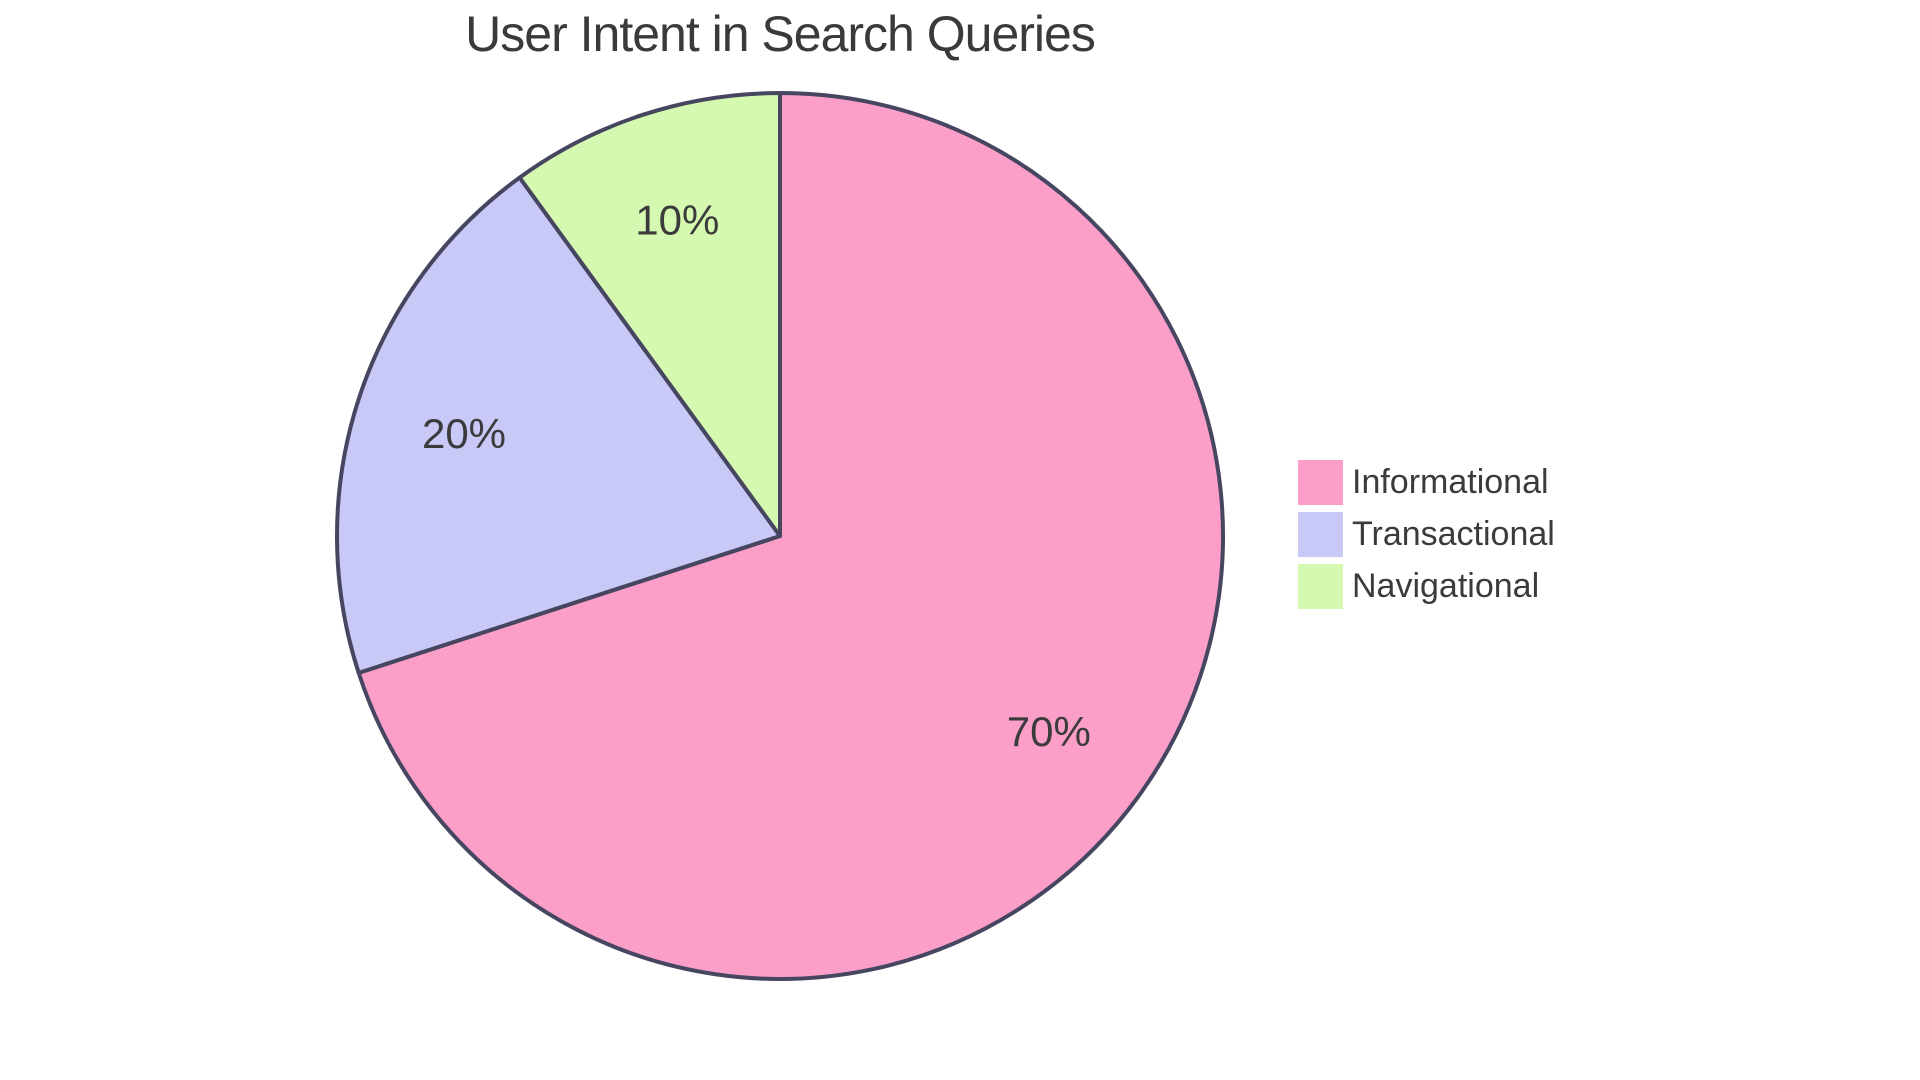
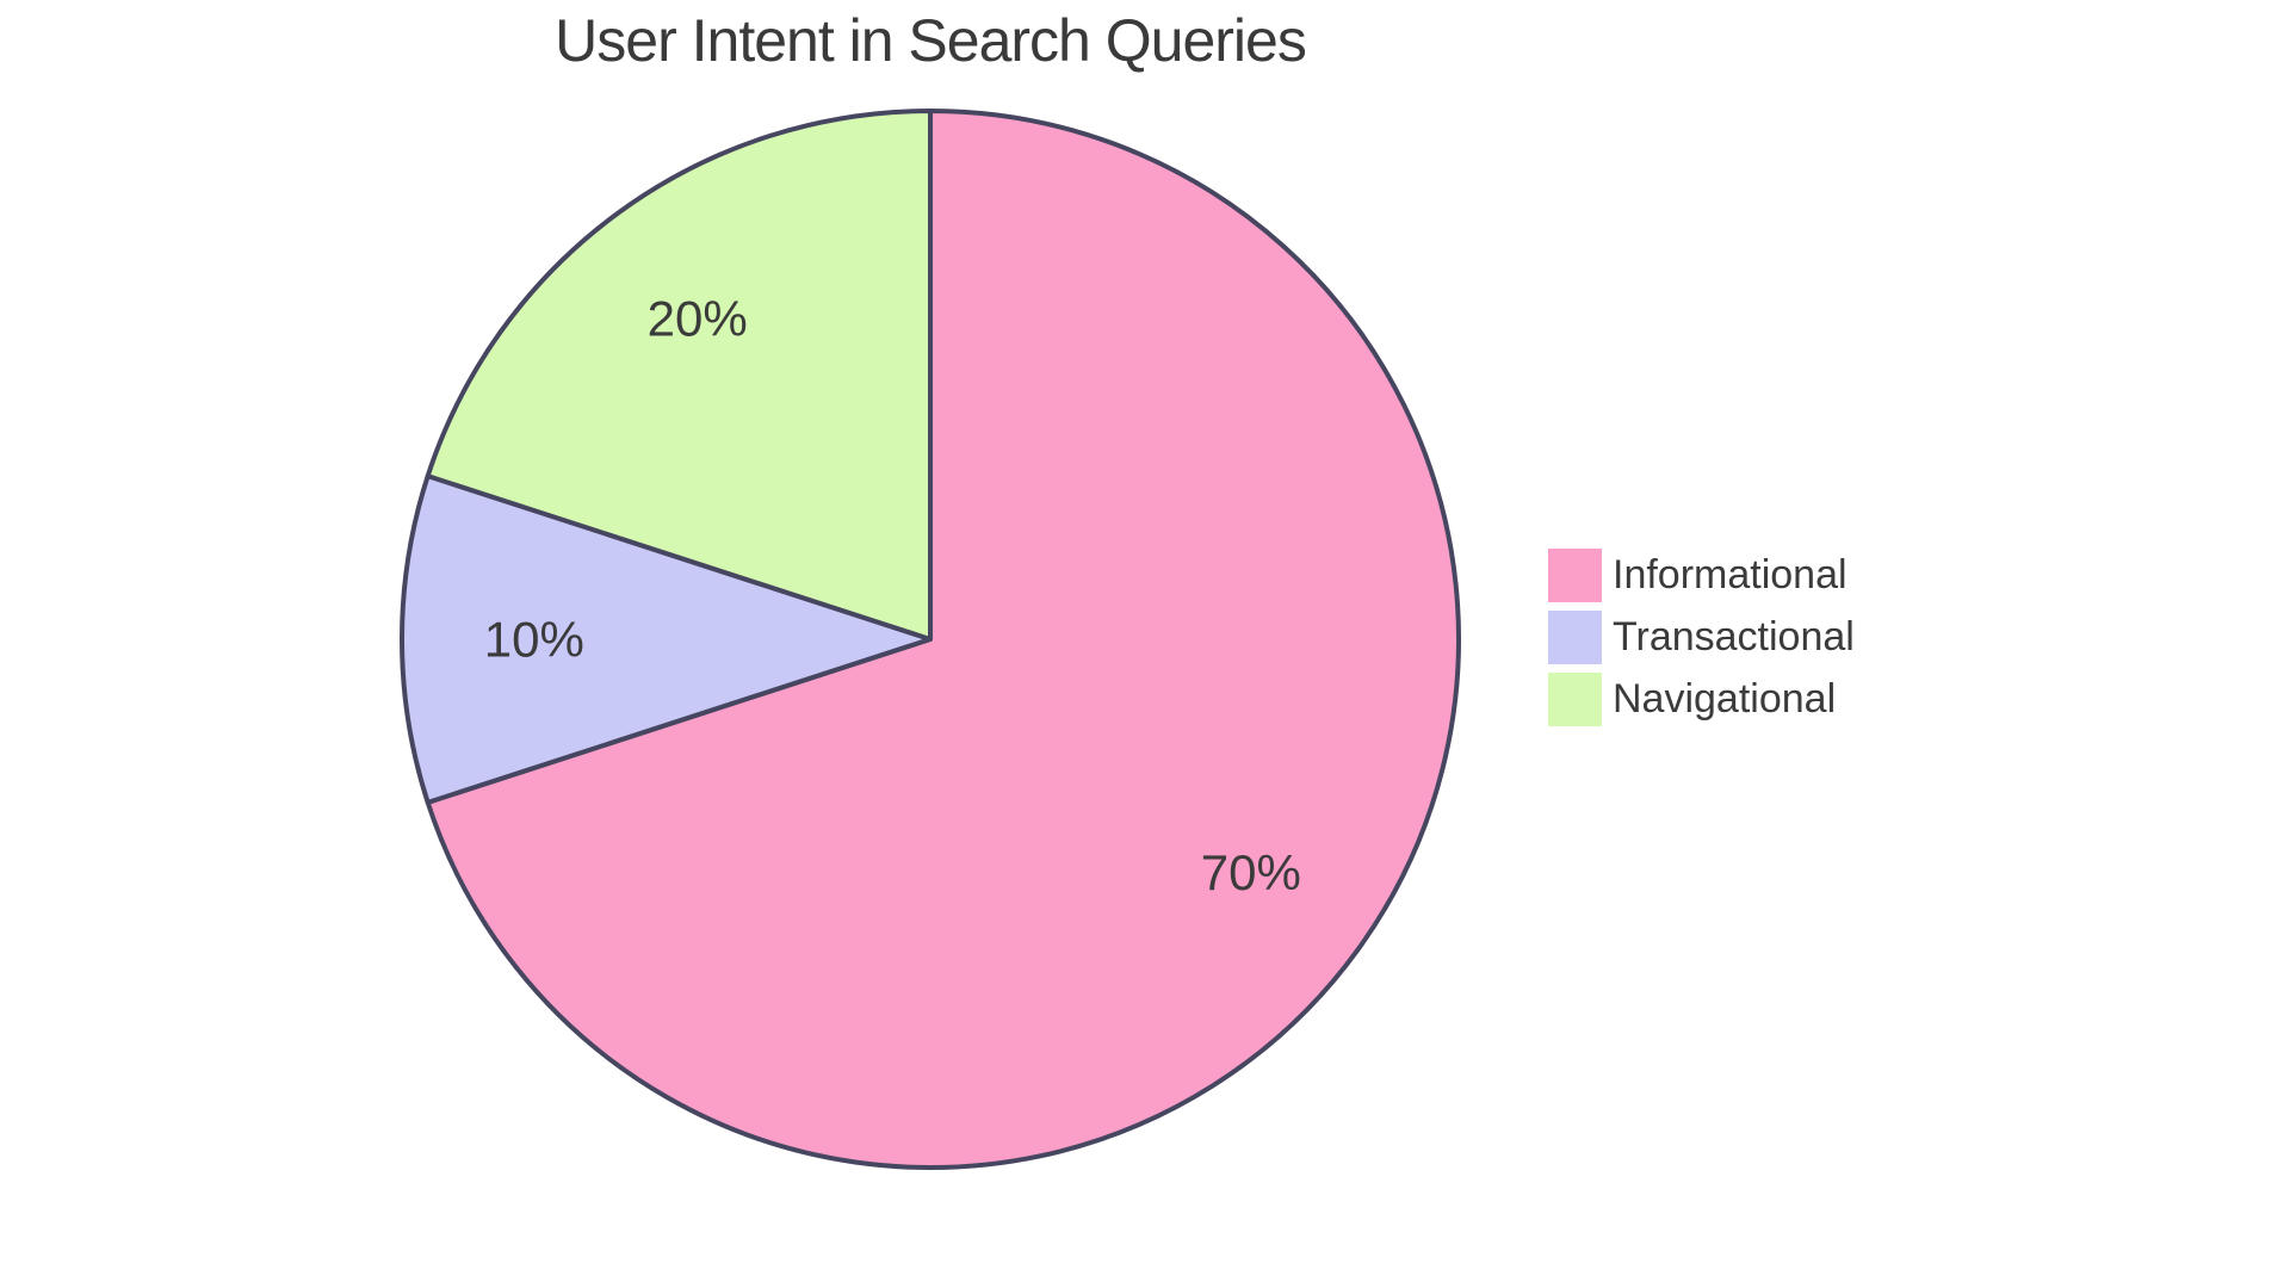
Transactional: 20% -> 10%
Navigational: 10% -> 20%
